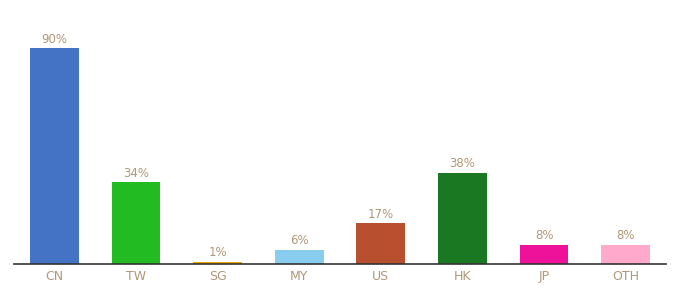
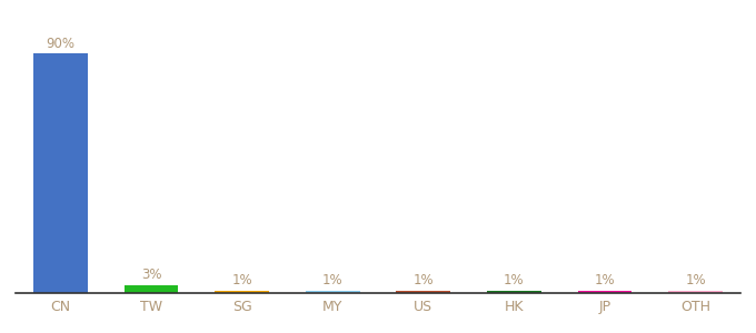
TW: 34% -> 3%
MY: 6% -> 1%
US: 17% -> 1%
HK: 38% -> 1%
JP: 8% -> 1%
OTH: 8% -> 1%
